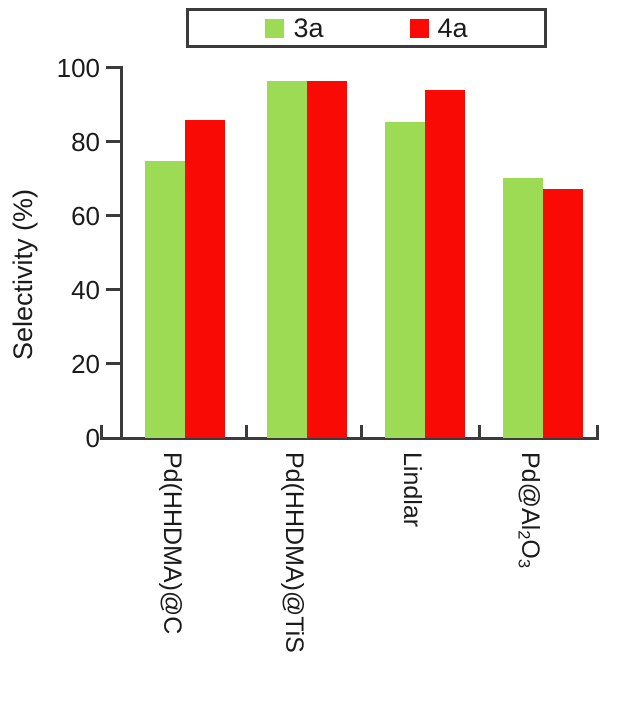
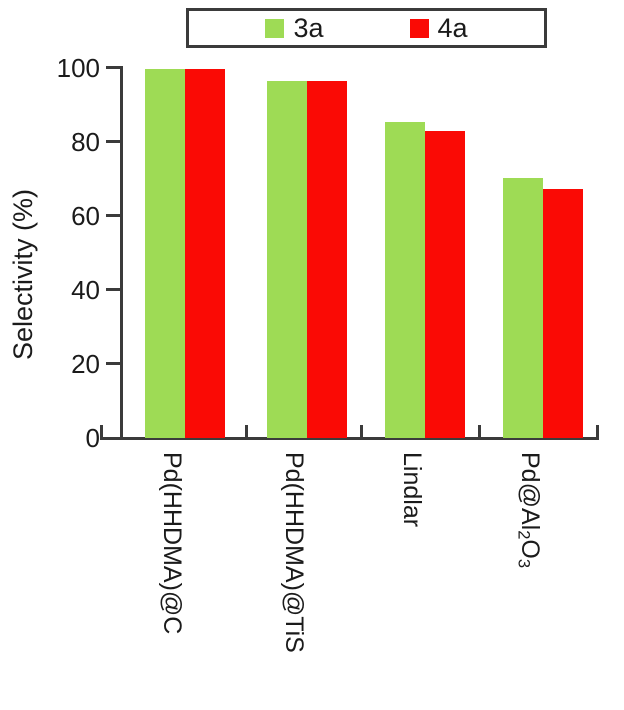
3a/Pd(HHDMA)@C: 75 -> 100
4a/Pd(HHDMA)@C: 86 -> 100
4a/Lindlar: 94 -> 83
